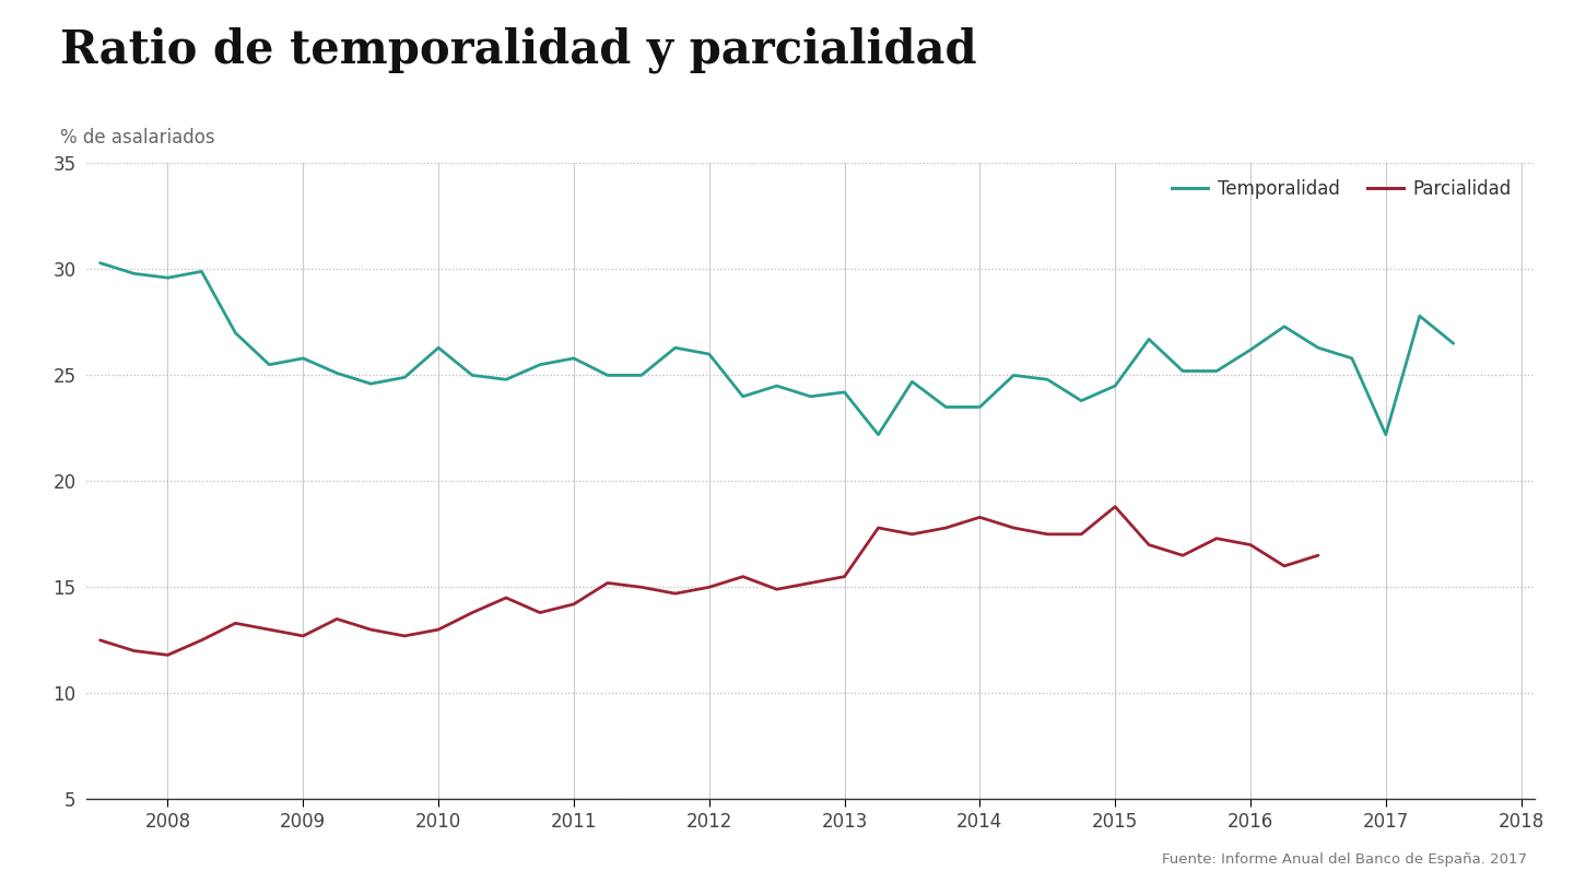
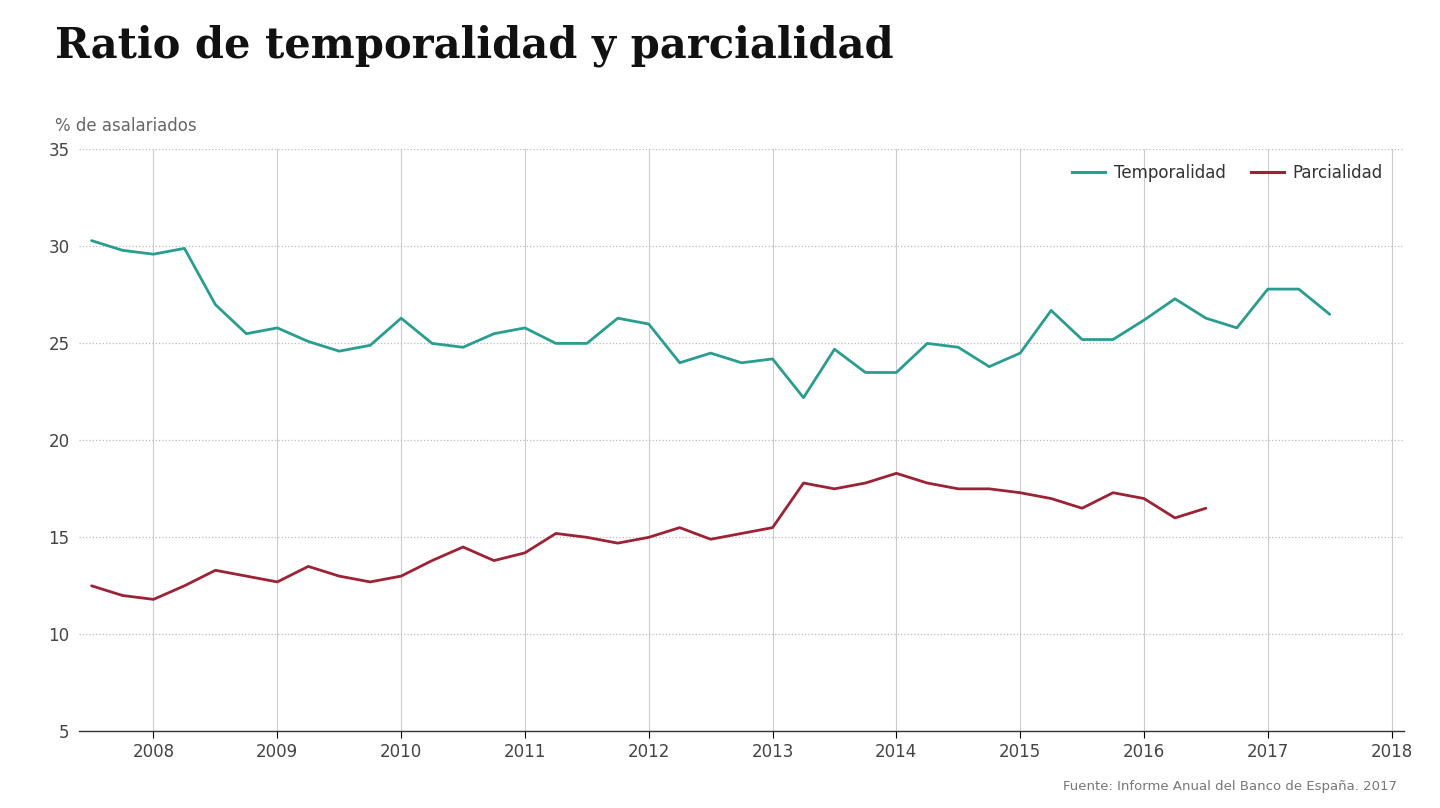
Parcialidad/2015: 18.8 -> 17.3
Temporalidad/2017: 22.2 -> 27.8
